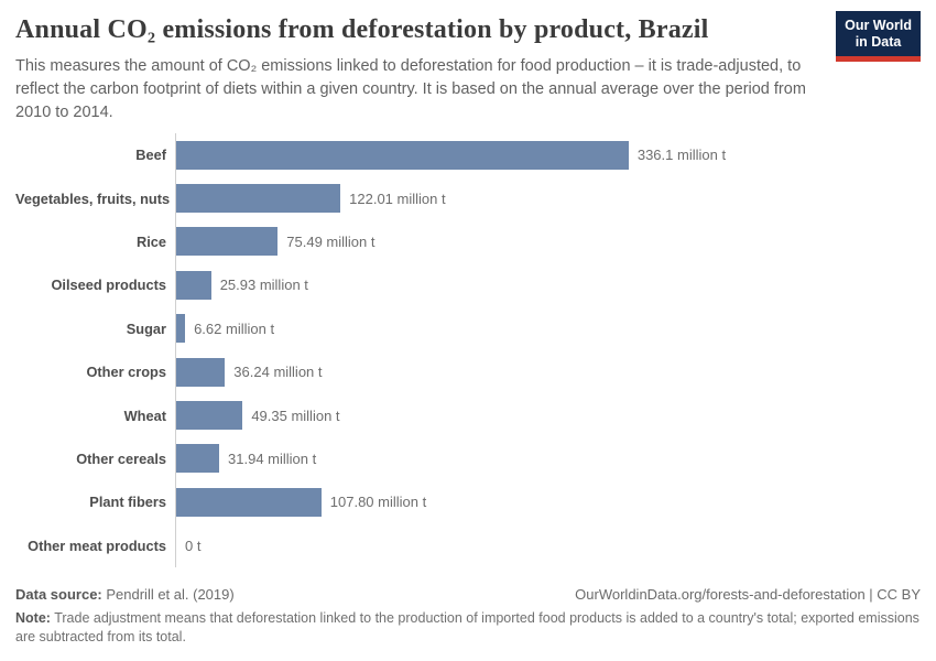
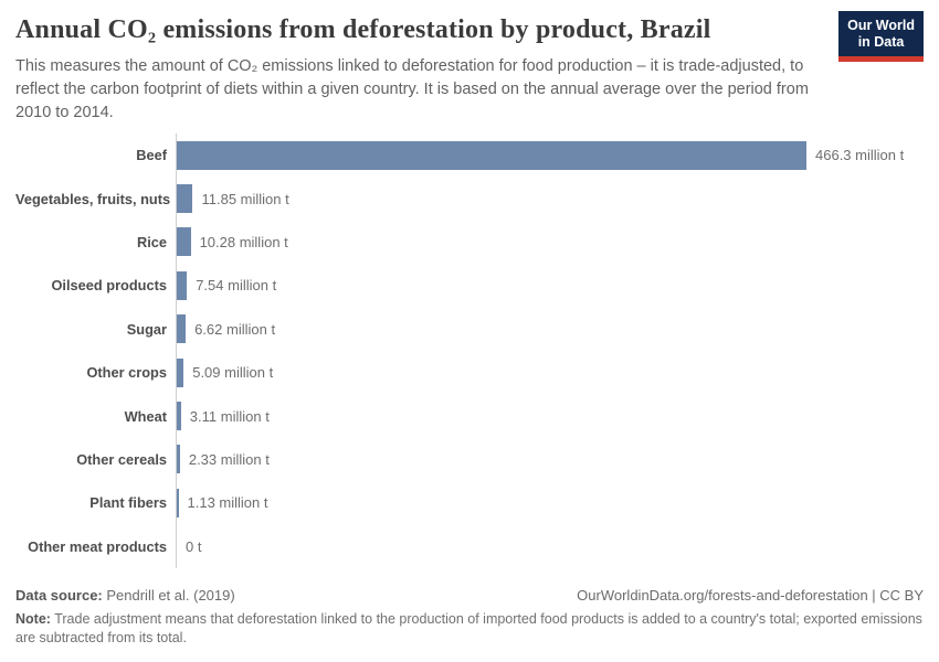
Beef: 336.1 -> 466.3
Vegetables, fruits, nuts: 122.01 -> 11.85
Rice: 75.49 -> 10.28
Oilseed products: 25.93 -> 7.54
Other crops: 36.24 -> 5.09
Wheat: 49.35 -> 3.11
Other cereals: 31.94 -> 2.33
Plant fibers: 107.80 -> 1.13
